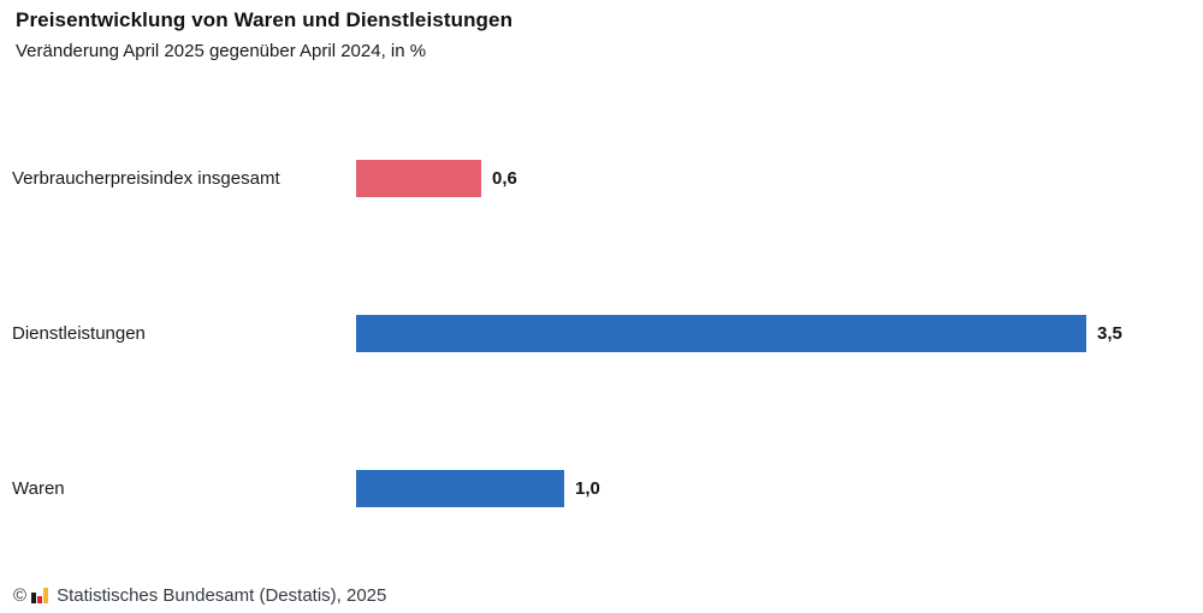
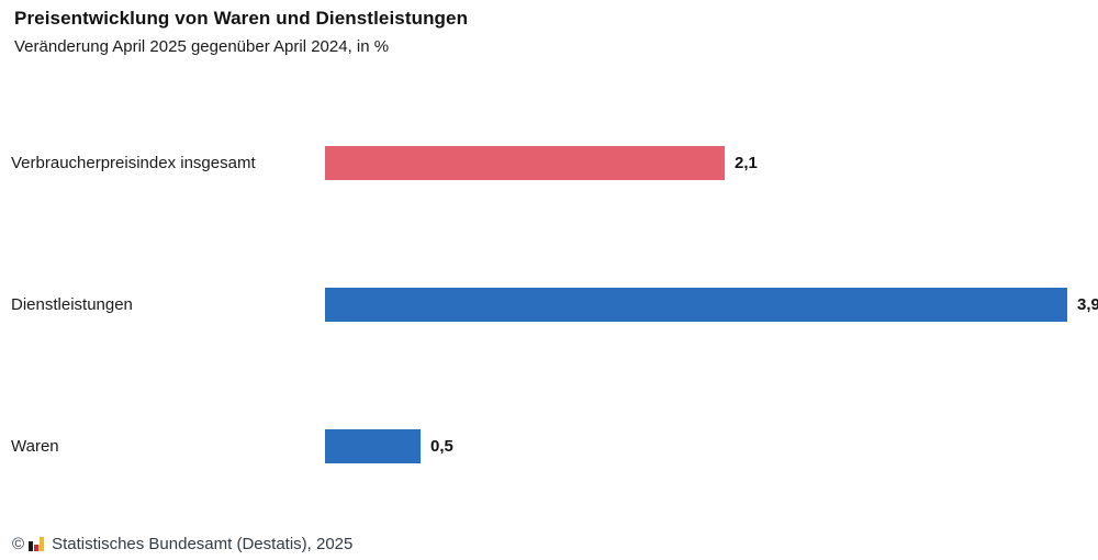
Verbraucherpreisindex insgesamt: 0,6 -> 2,1
Dienstleistungen: 3,5 -> 3,9
Waren: 1,0 -> 0,5
